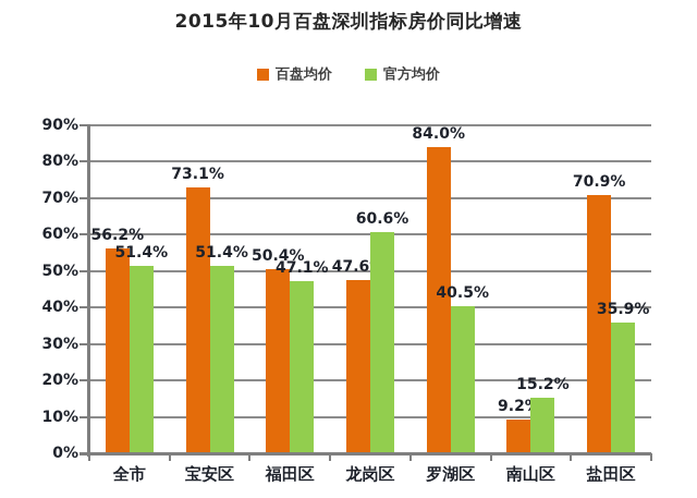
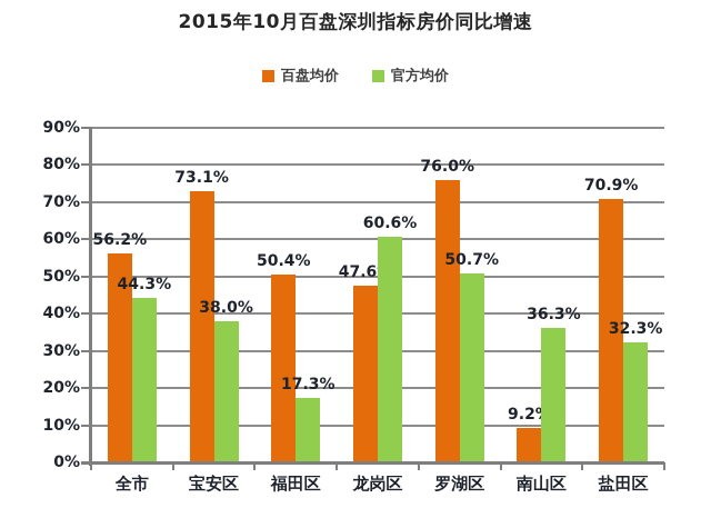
官方均价/全市: 51.4% -> 44.3%
官方均价/宝安区: 51.4% -> 38.0%
官方均价/福田区: 47.1% -> 17.3%
百盘均价/罗湖区: 84.0% -> 76.0%
官方均价/罗湖区: 40.5% -> 50.7%
官方均价/南山区: 15.2% -> 36.3%
官方均价/盐田区: 35.9% -> 32.3%
